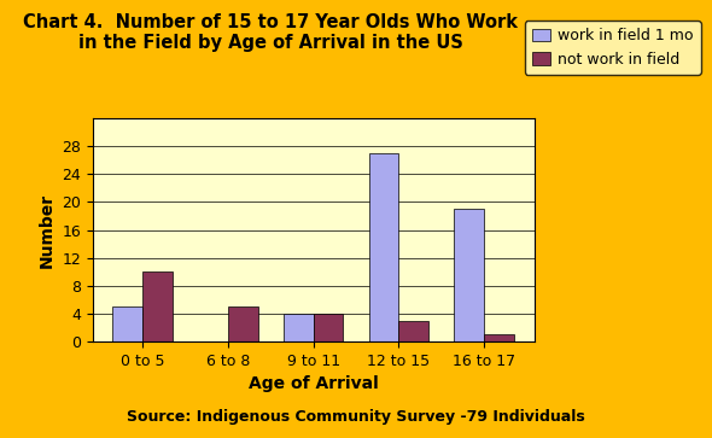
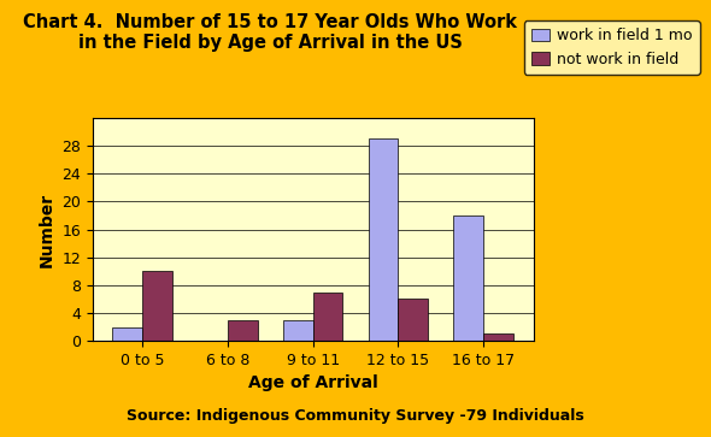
work in field 1 mo/0 to 5: 5 -> 2
not work in field/6 to 8: 5 -> 3
work in field 1 mo/9 to 11: 4 -> 3
not work in field/9 to 11: 4 -> 7
work in field 1 mo/12 to 15: 27 -> 29
not work in field/12 to 15: 3 -> 6
work in field 1 mo/16 to 17: 19 -> 18
